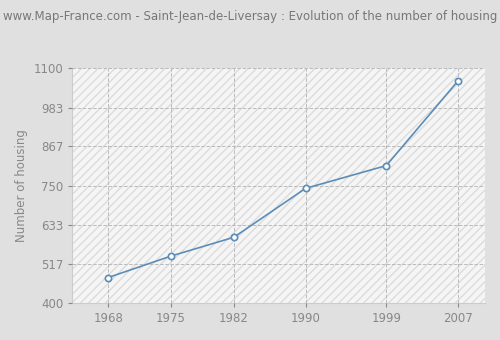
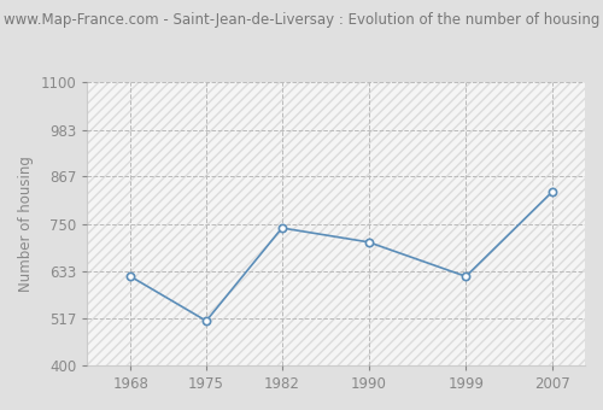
1968: 476 -> 620
1975: 540 -> 510
1982: 596 -> 740
1990: 742 -> 705
1999: 810 -> 620
2007: 1063 -> 830
